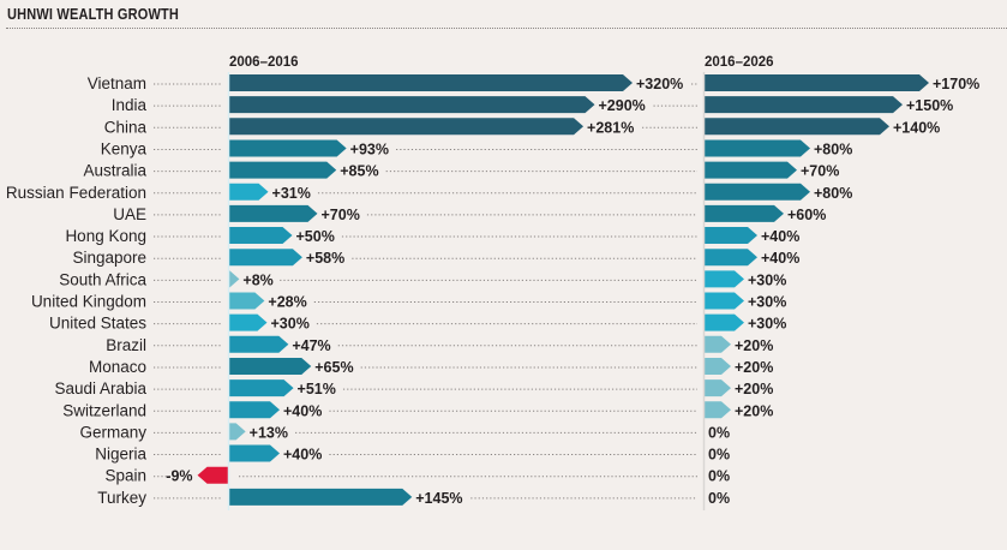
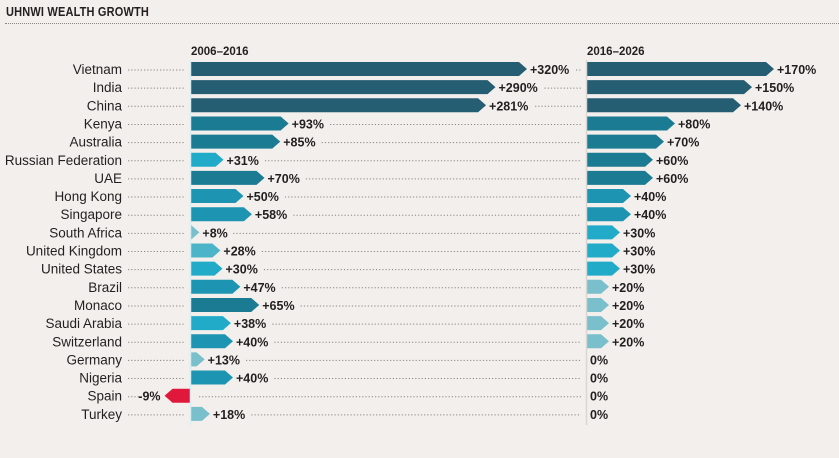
2016–2026/Russian Federation: +80% -> +60%
2006–2016/Saudi Arabia: +51% -> +38%
2006–2016/Turkey: +145% -> +18%
